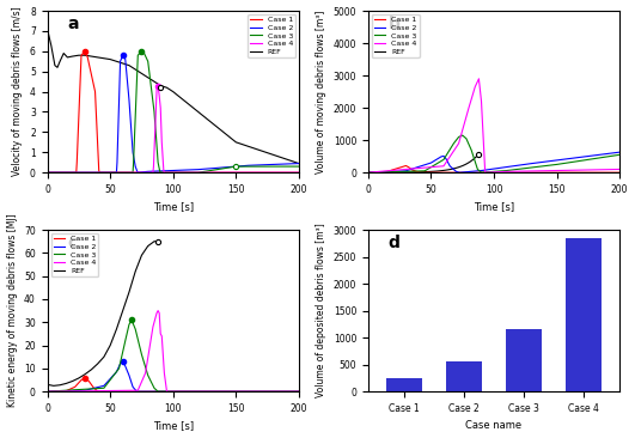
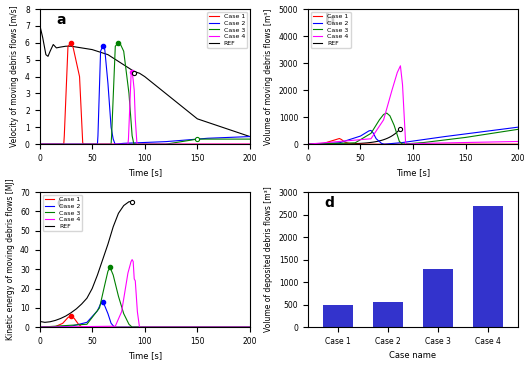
Case 1: 240 -> 500
Case 3: 1160 -> 1300
Case 4: 2840 -> 2700
